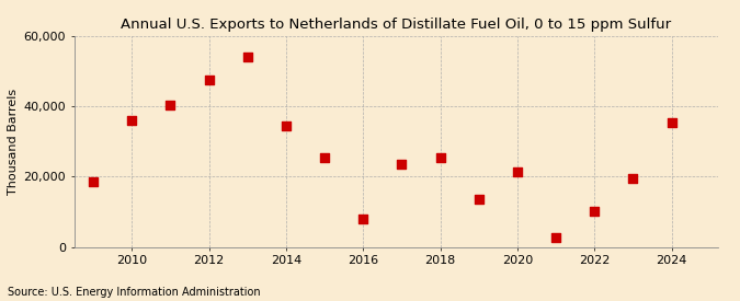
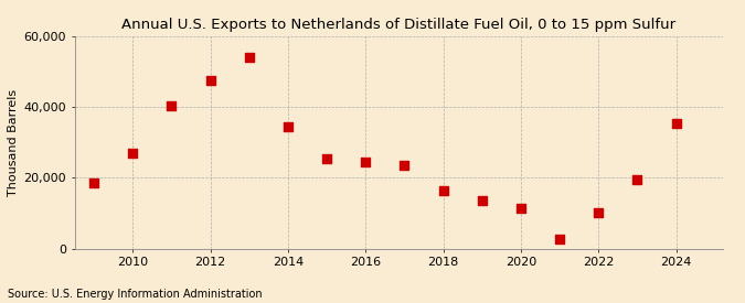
2010: 36,000 -> 27,000
2016: 8,000 -> 24,500
2018: 25,500 -> 16,500
2020: 21,500 -> 11,500
